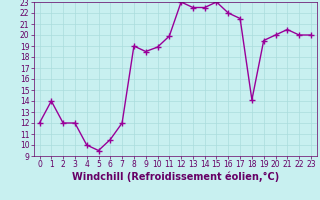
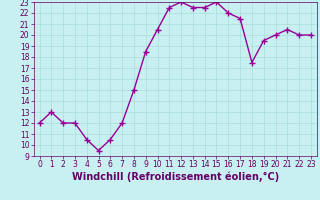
1: 14.0 -> 13.0
4: 10.0 -> 10.5
8: 19.0 -> 15.0
10: 18.9 -> 20.5
11: 19.9 -> 22.5
18: 14.1 -> 17.5
